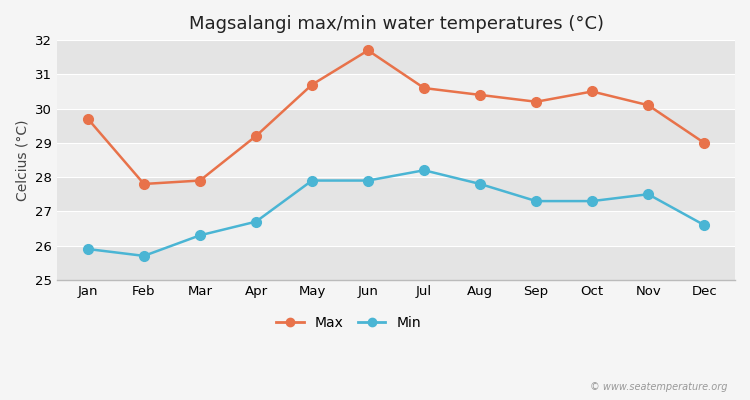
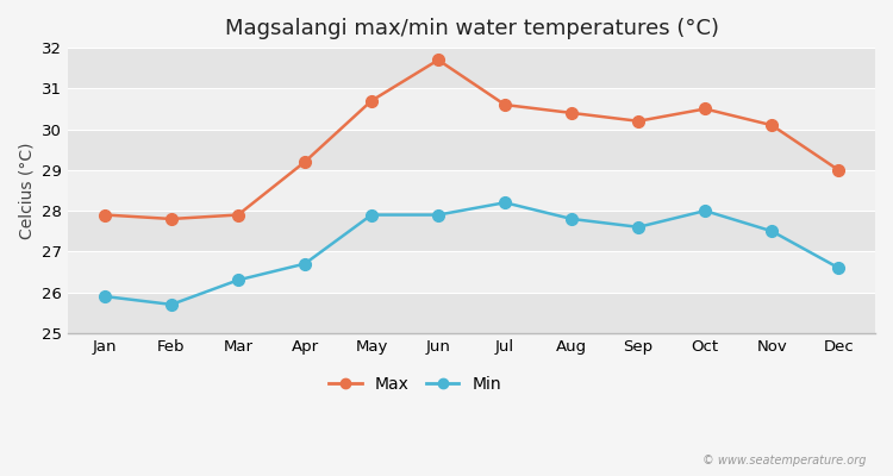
Max/Jan: 29.7 -> 27.9
Min/Sep: 27.3 -> 27.6
Min/Oct: 27.3 -> 28.0
